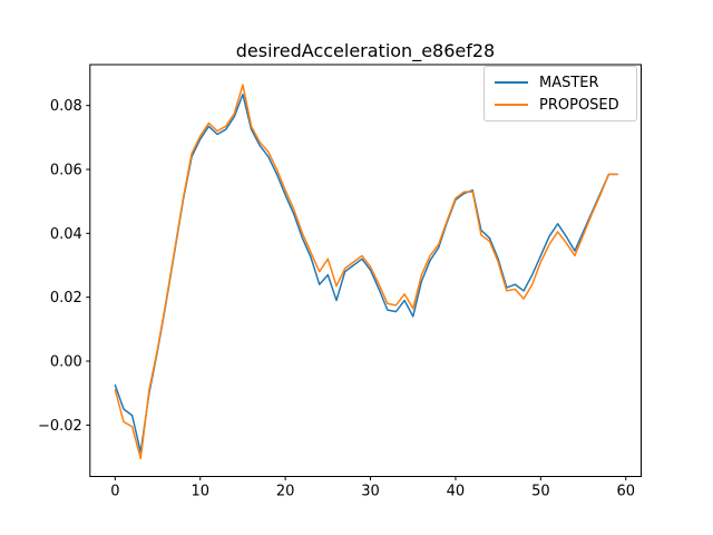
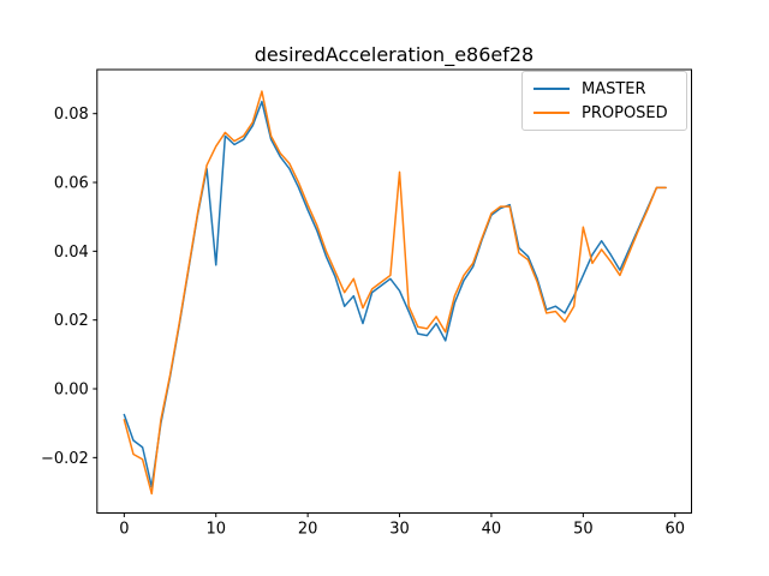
MASTER/10: 0.070 -> 0.036
PROPOSED/30: 0.029 -> 0.063
PROPOSED/50: 0.031 -> 0.047
